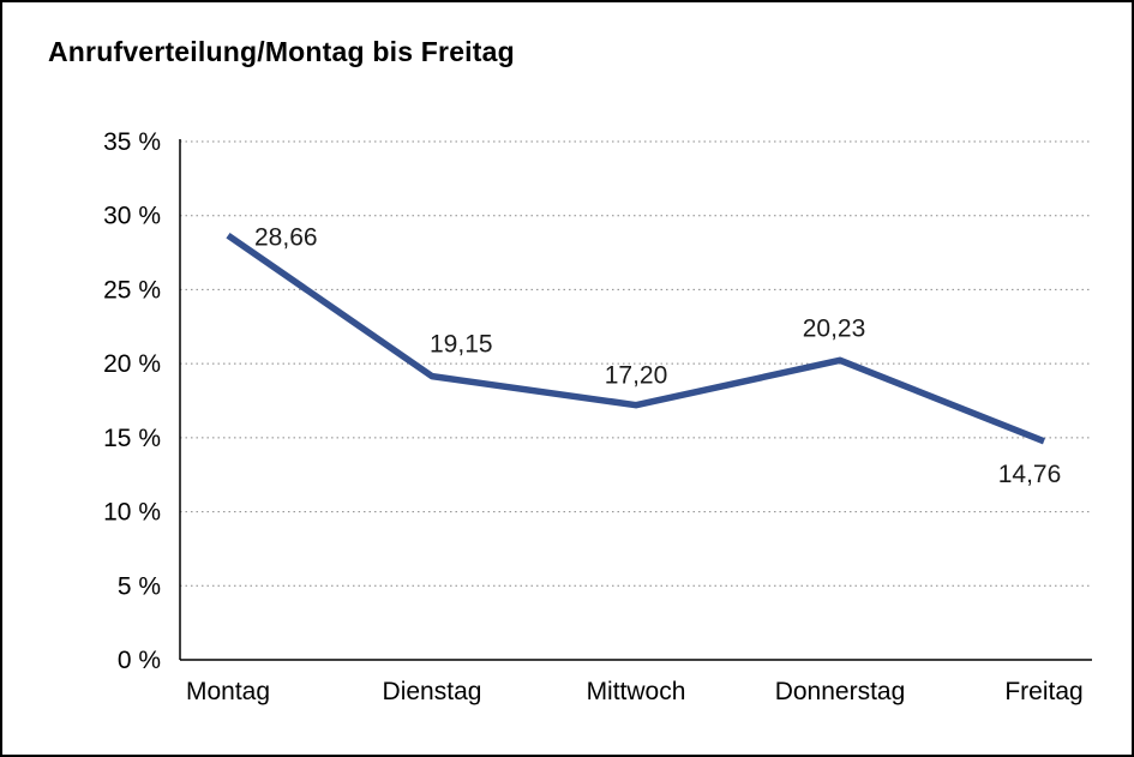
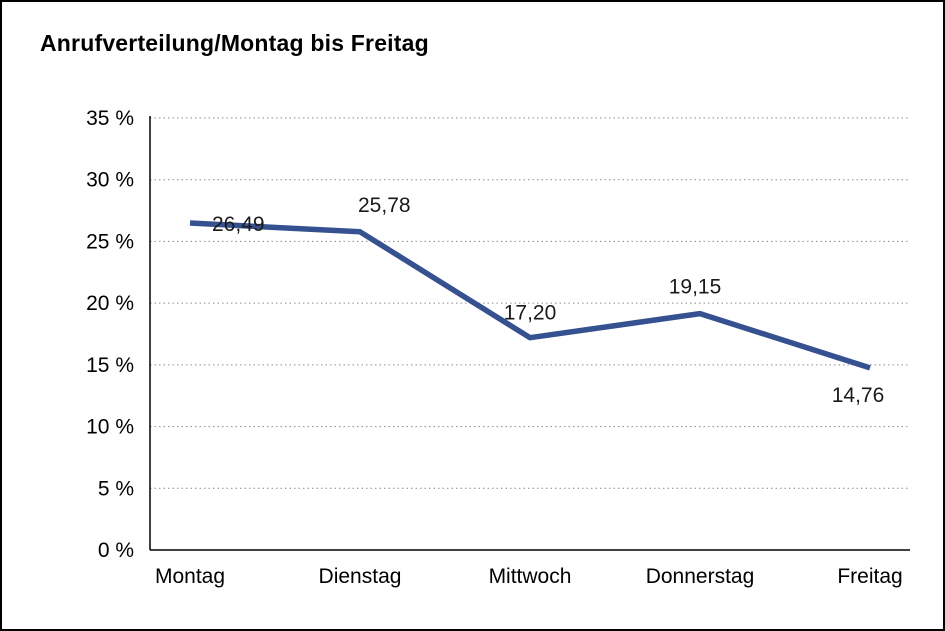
Montag: 28,66 -> 26,49
Dienstag: 19,15 -> 25,78
Donnerstag: 20,23 -> 19,15
